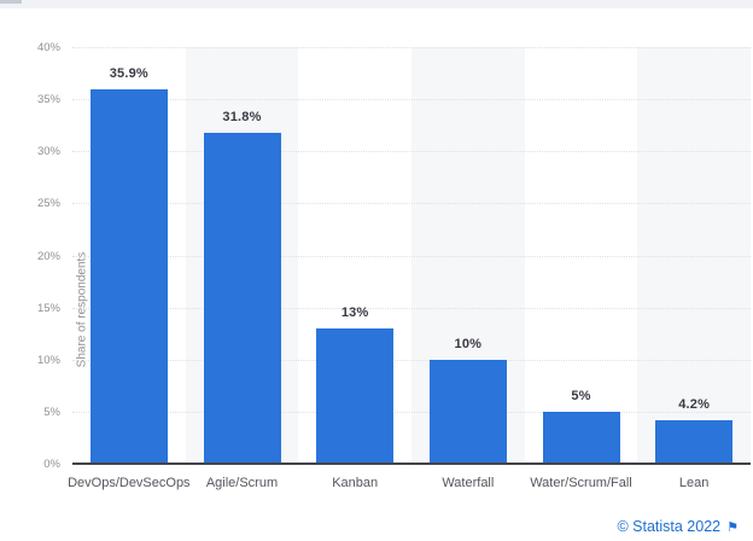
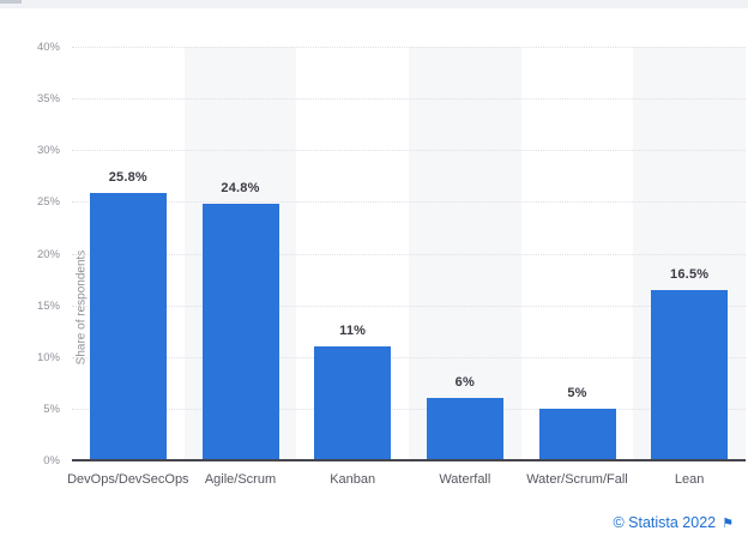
DevOps/DevSecOps: 35.9% -> 25.8%
Agile/Scrum: 31.8% -> 24.8%
Kanban: 13% -> 11%
Waterfall: 10% -> 6%
Lean: 4.2% -> 16.5%
